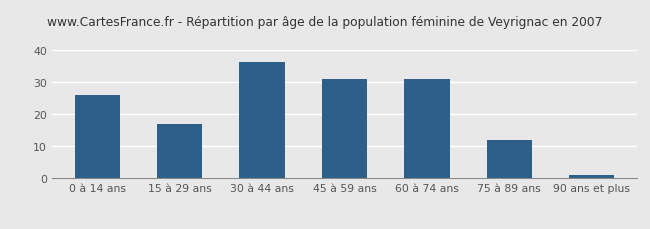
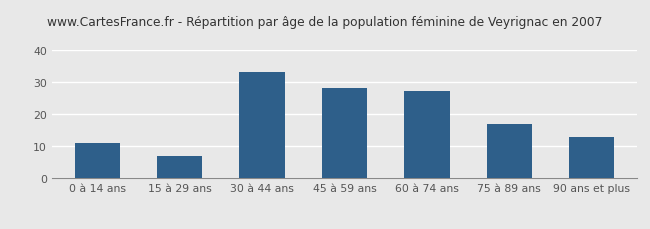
0 à 14 ans: 26 -> 11
15 à 29 ans: 17 -> 7
30 à 44 ans: 36 -> 33
45 à 59 ans: 31 -> 28
60 à 74 ans: 31 -> 27
75 à 89 ans: 12 -> 17
90 ans et plus: 1 -> 13
